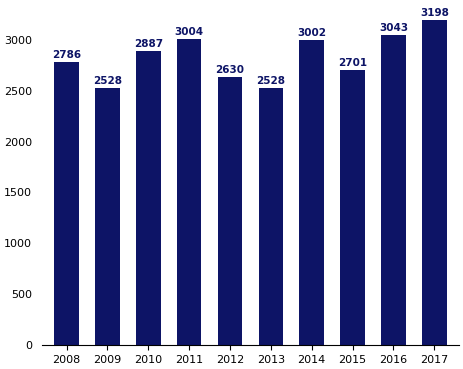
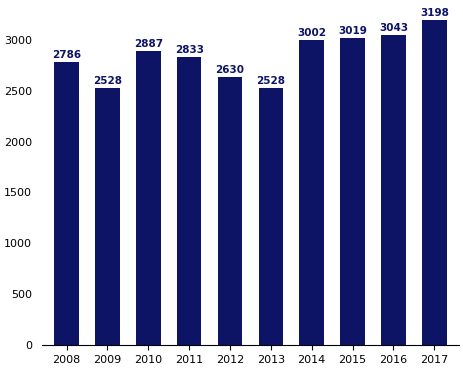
2011: 3004 -> 2833
2015: 2701 -> 3019
